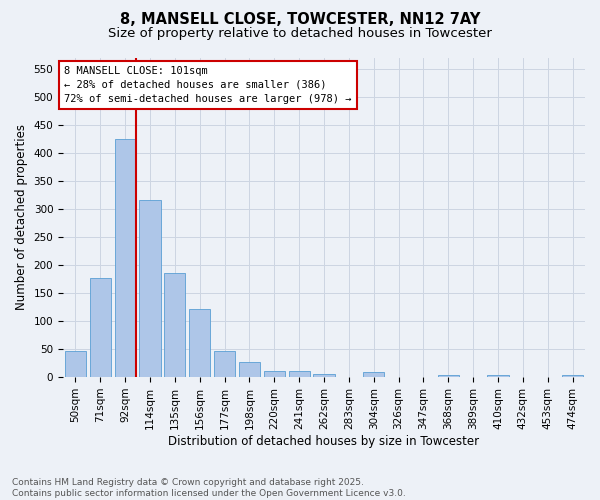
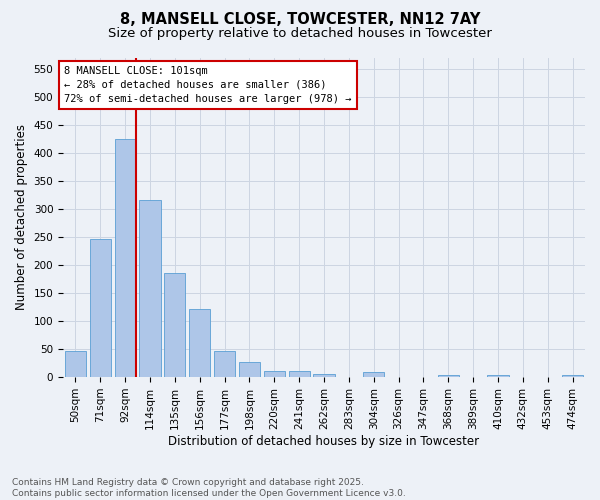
71sqm: 176 -> 246
